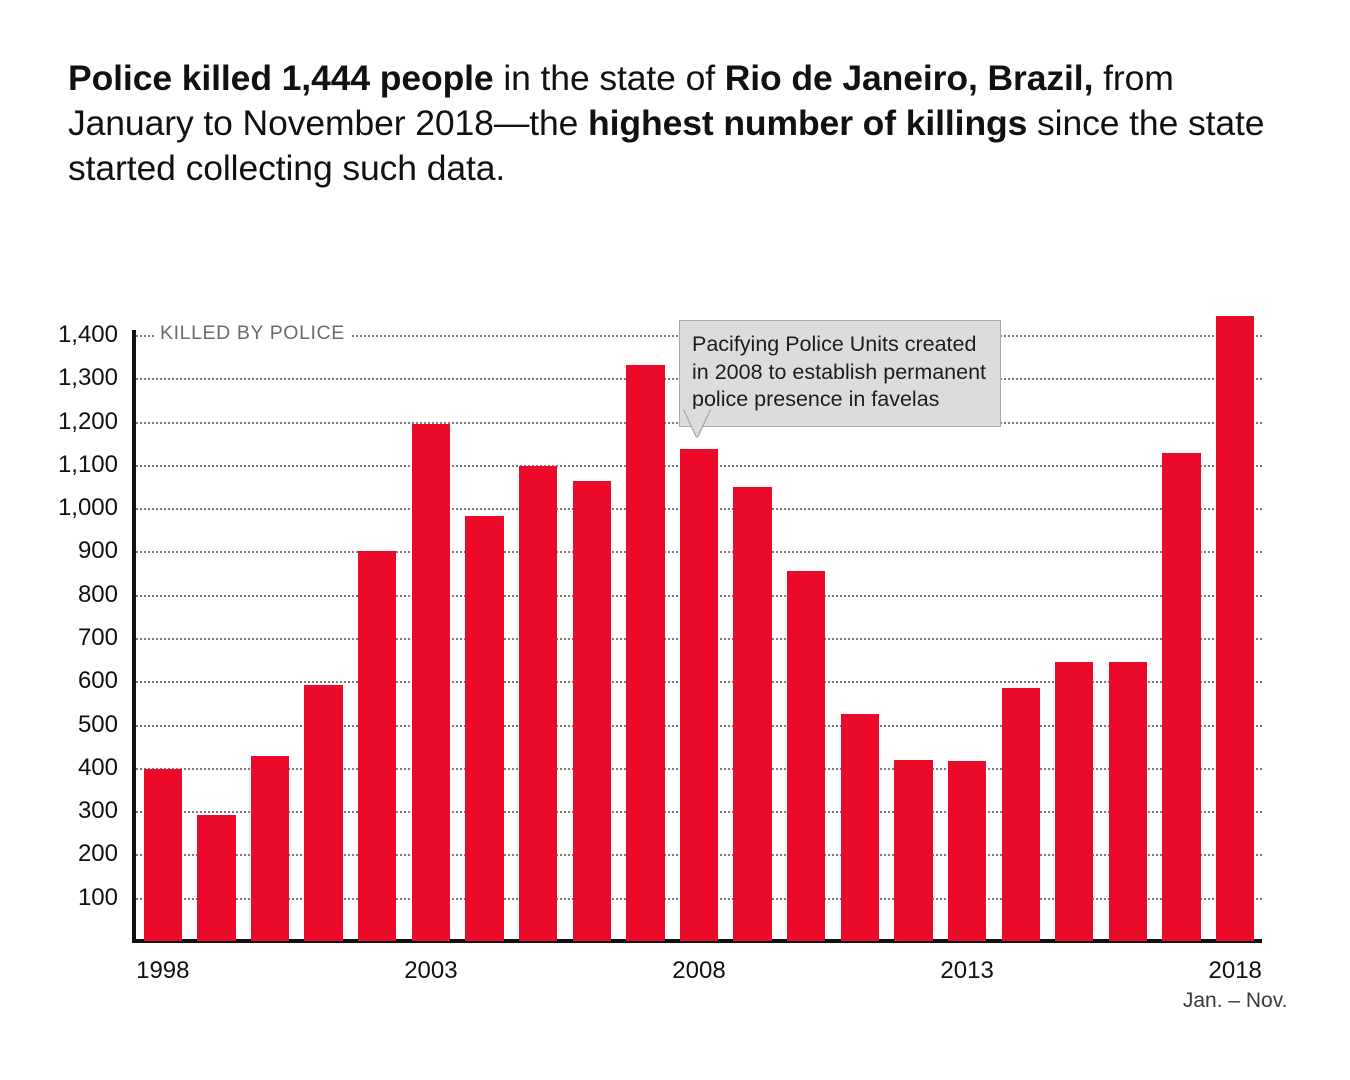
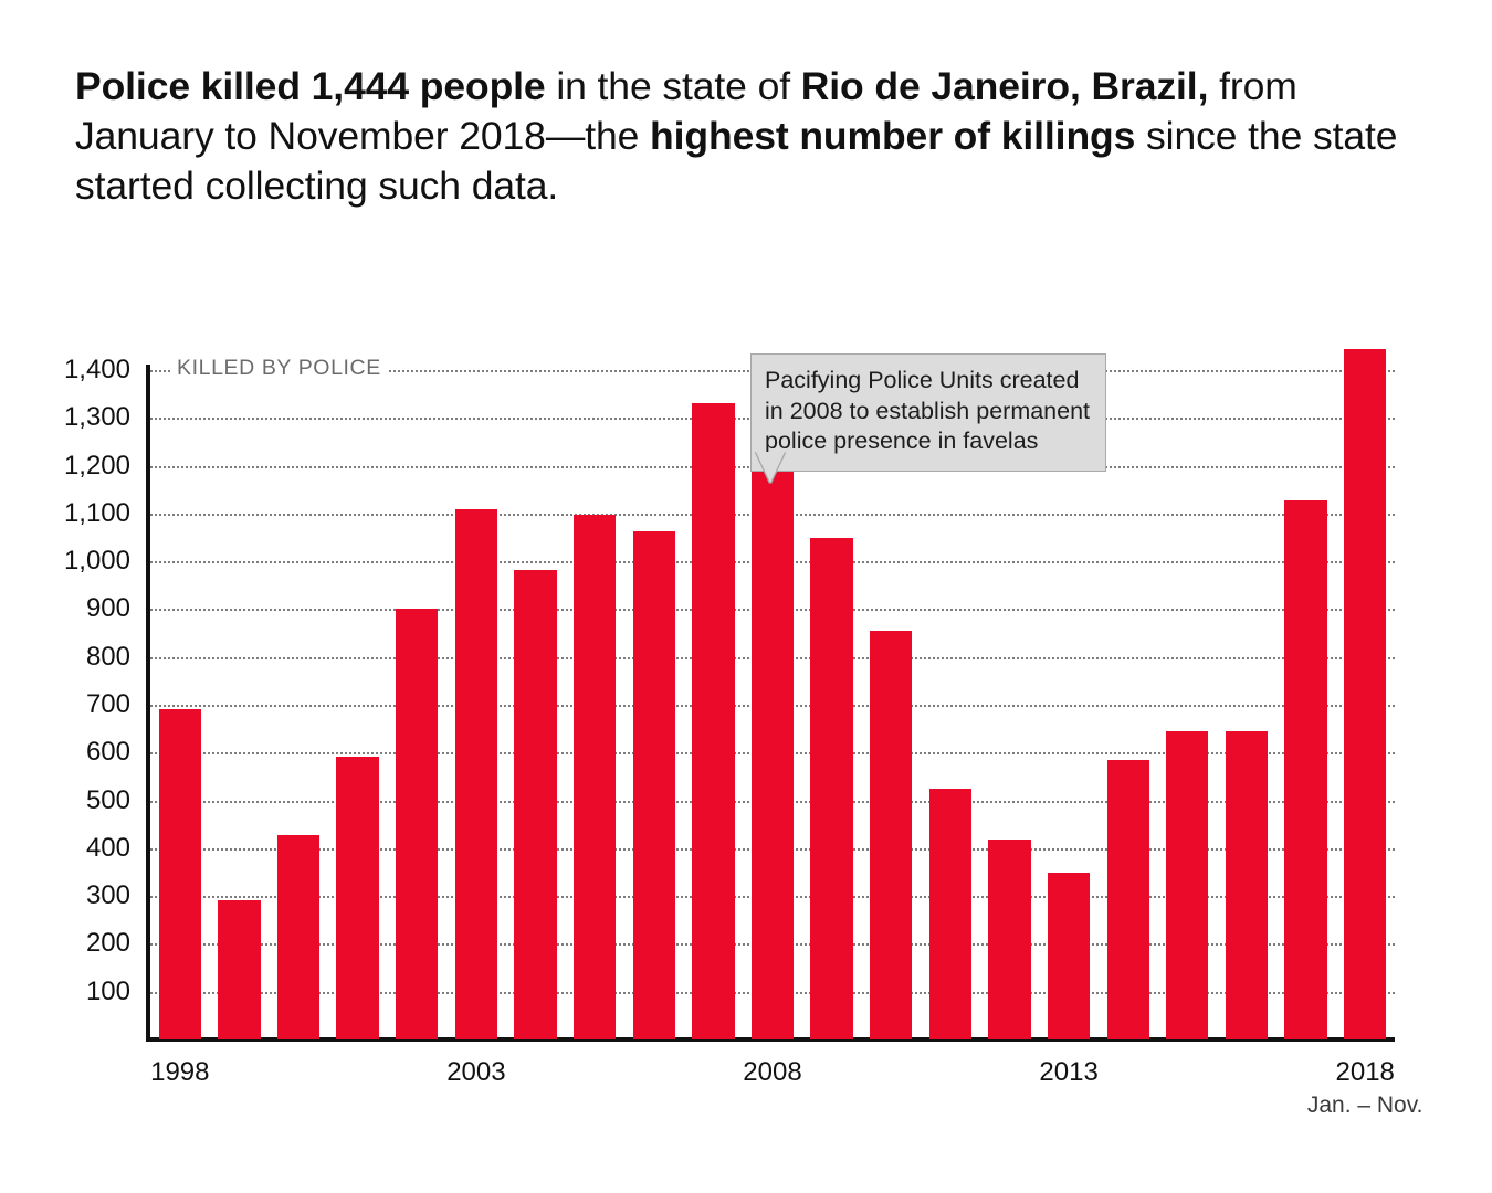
1998: 400 -> 690
2003: 1200 -> 1110
2008: 1140 -> 1320
2013: 420 -> 350
